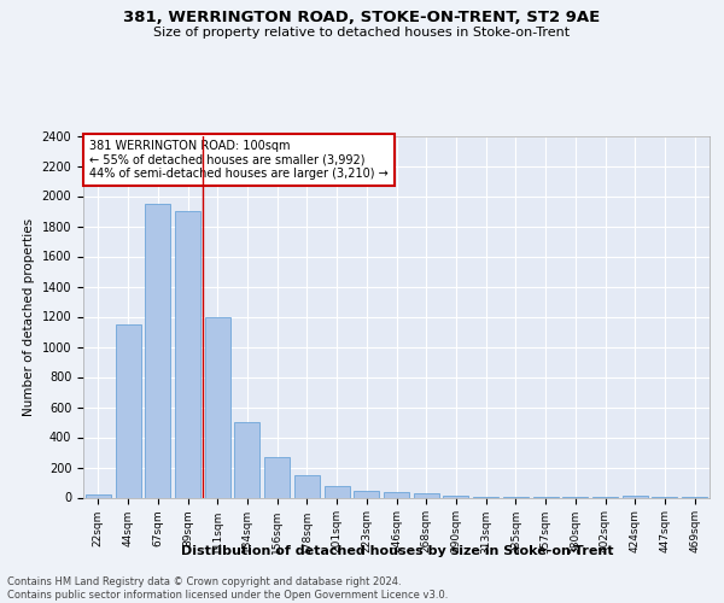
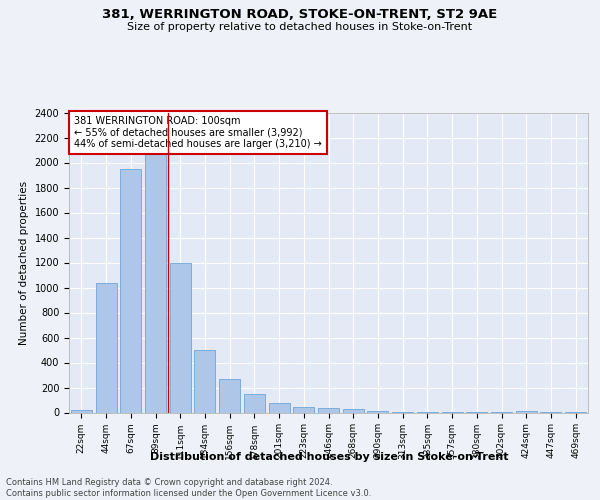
44sqm: 1150 -> 1040
89sqm: 1900 -> 2090
